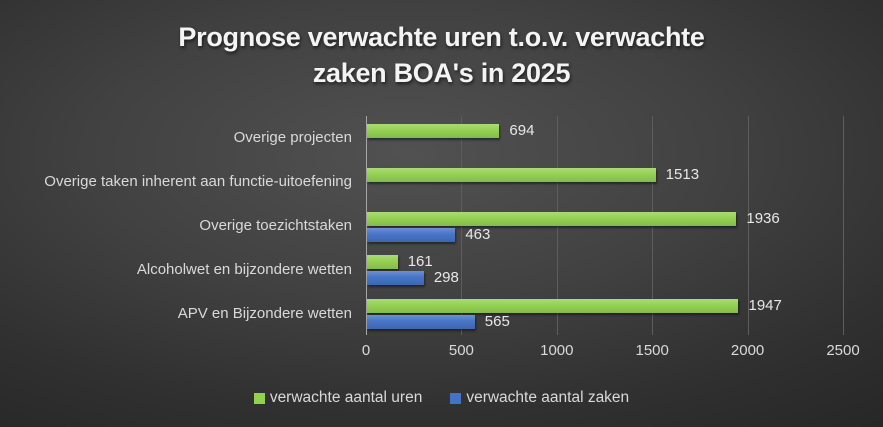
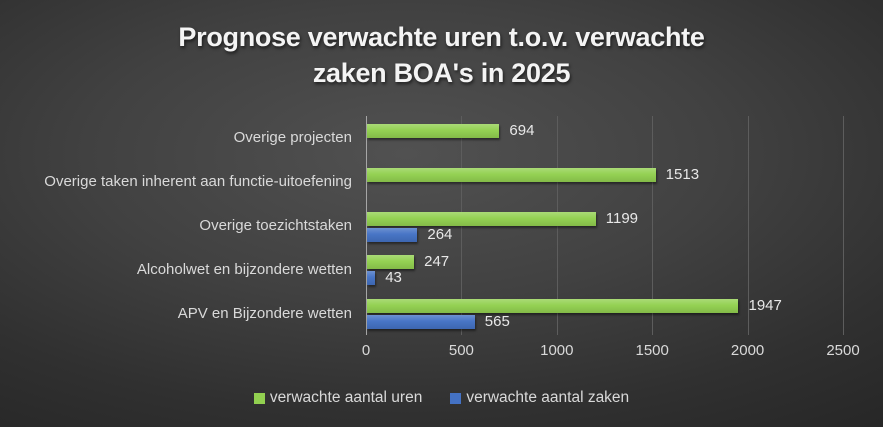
verwachte aantal uren/Overige toezichtstaken: 1936 -> 1199
verwachte aantal zaken/Overige toezichtstaken: 463 -> 264
verwachte aantal uren/Alcoholwet en bijzondere wetten: 161 -> 247
verwachte aantal zaken/Alcoholwet en bijzondere wetten: 298 -> 43
